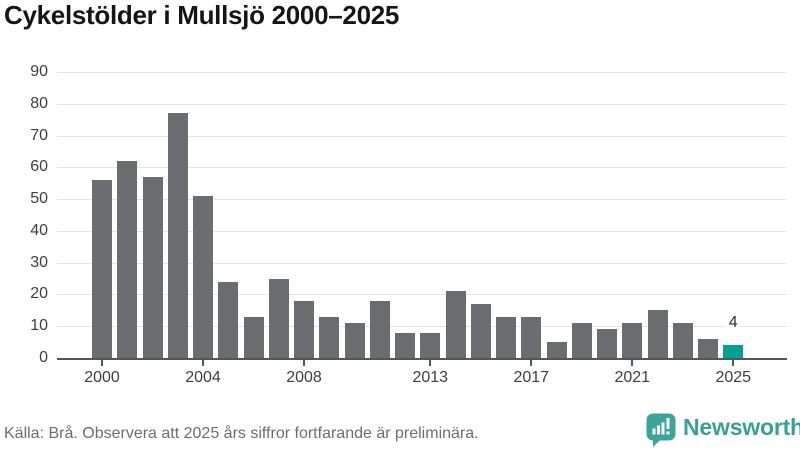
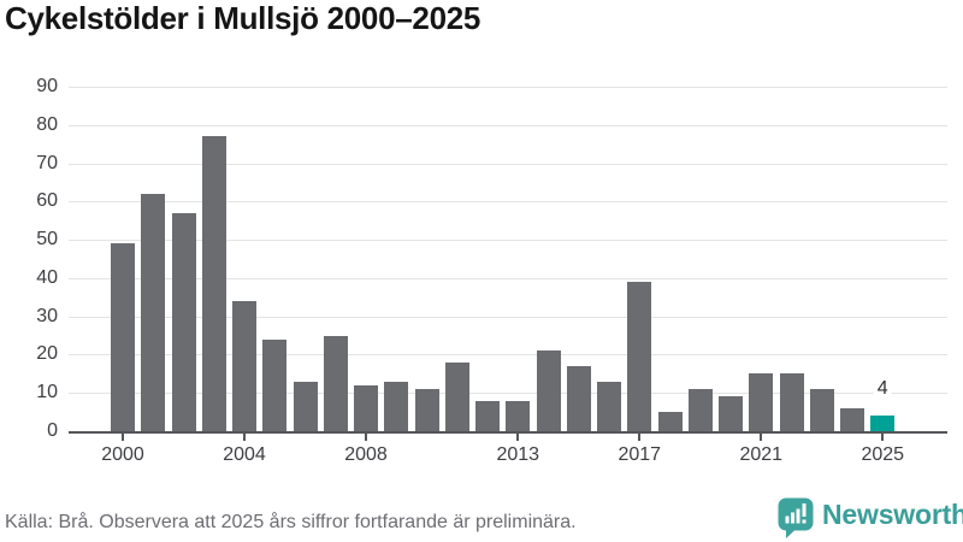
2000: 56 -> 49
2004: 51 -> 34
2008: 18 -> 12
2017: 13 -> 39
2021: 11 -> 15
